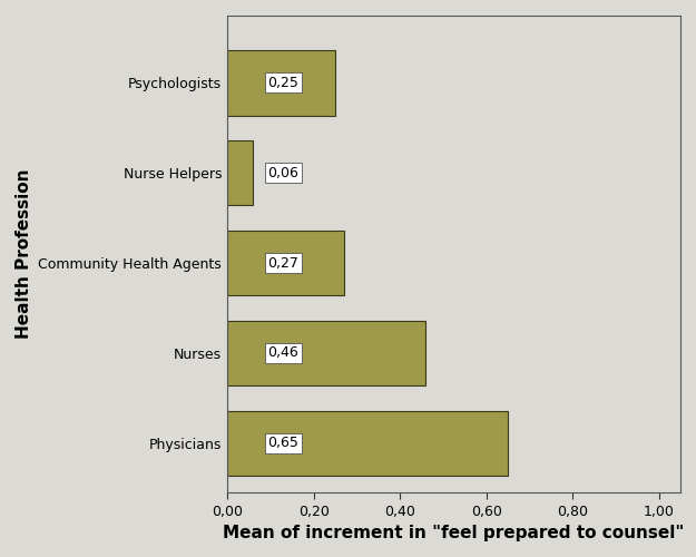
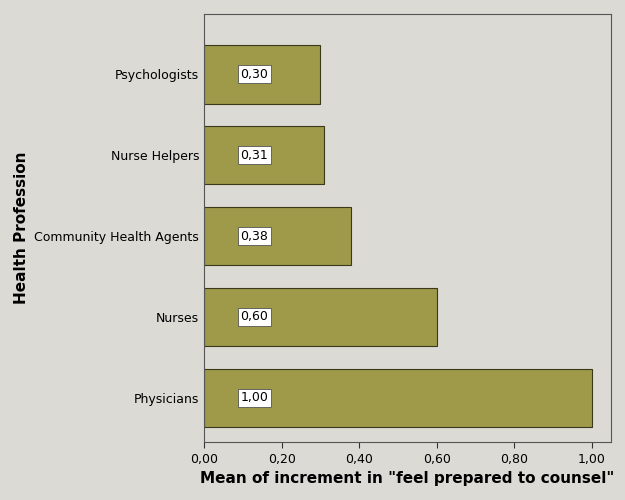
Psychologists: 0,25 -> 0,30
Nurse Helpers: 0,06 -> 0,31
Community Health Agents: 0,27 -> 0,38
Nurses: 0,46 -> 0,60
Physicians: 0,65 -> 1,00
